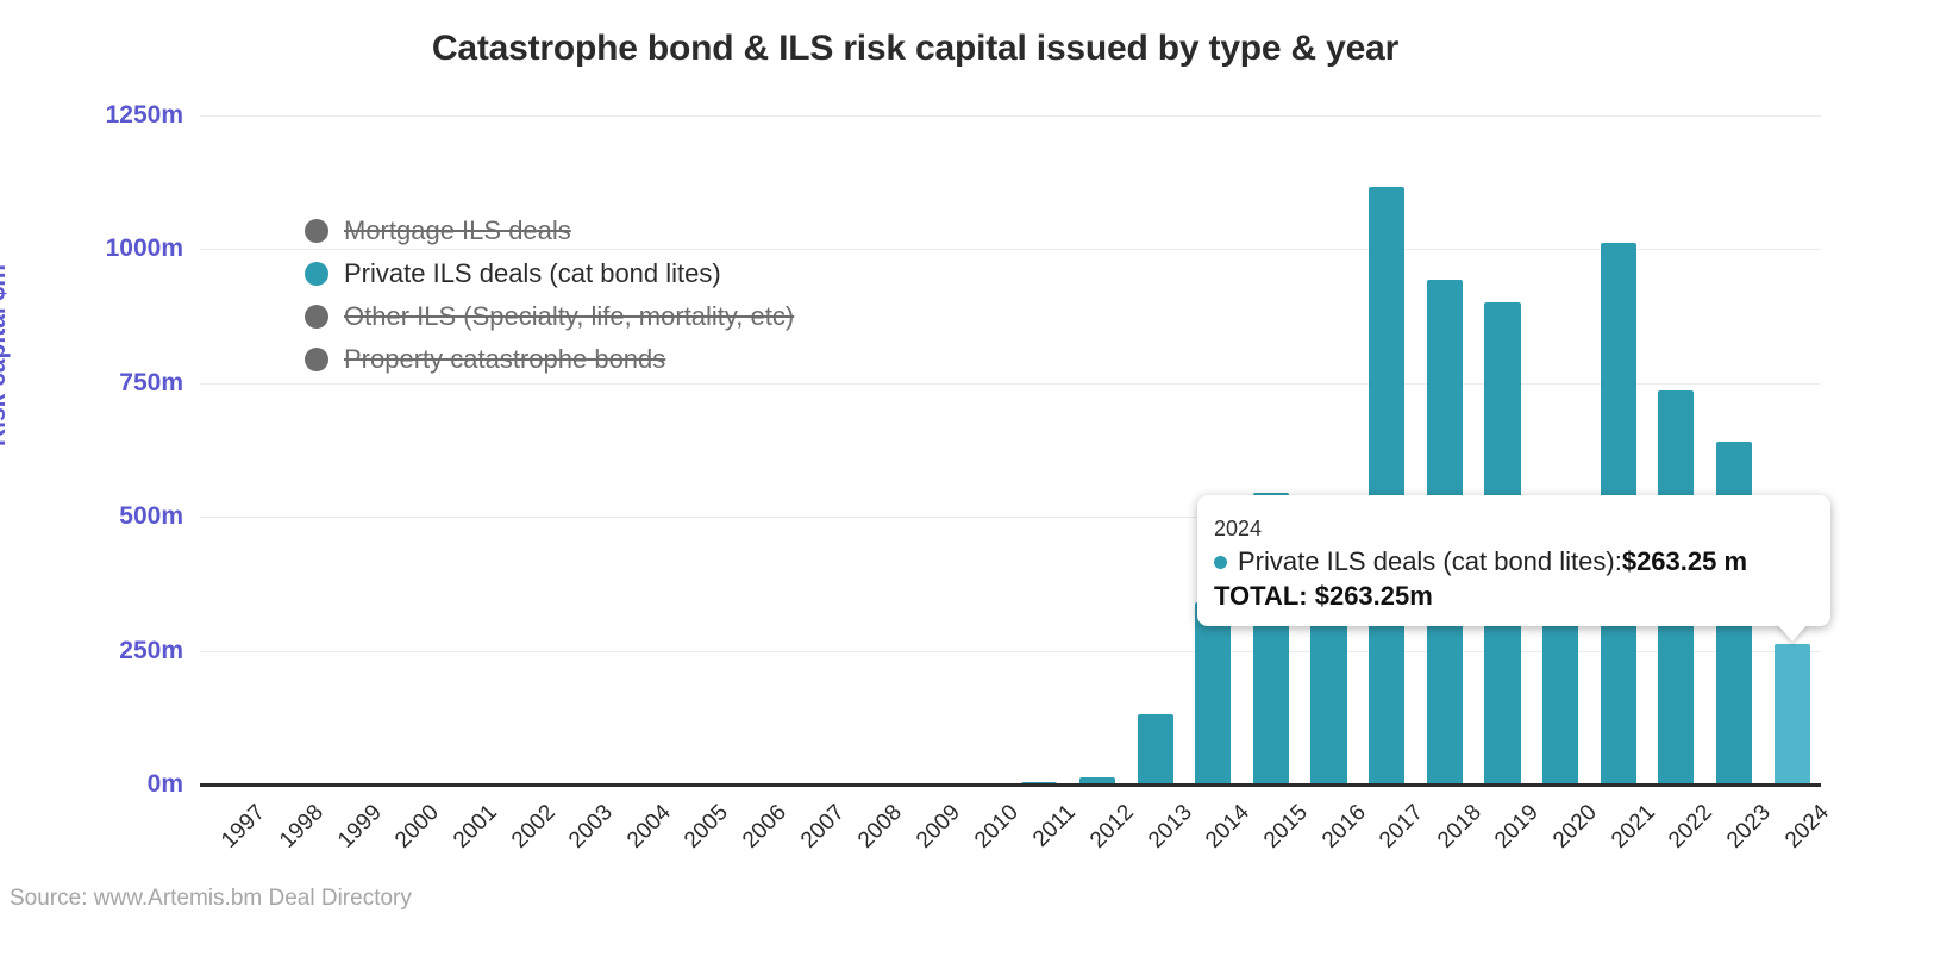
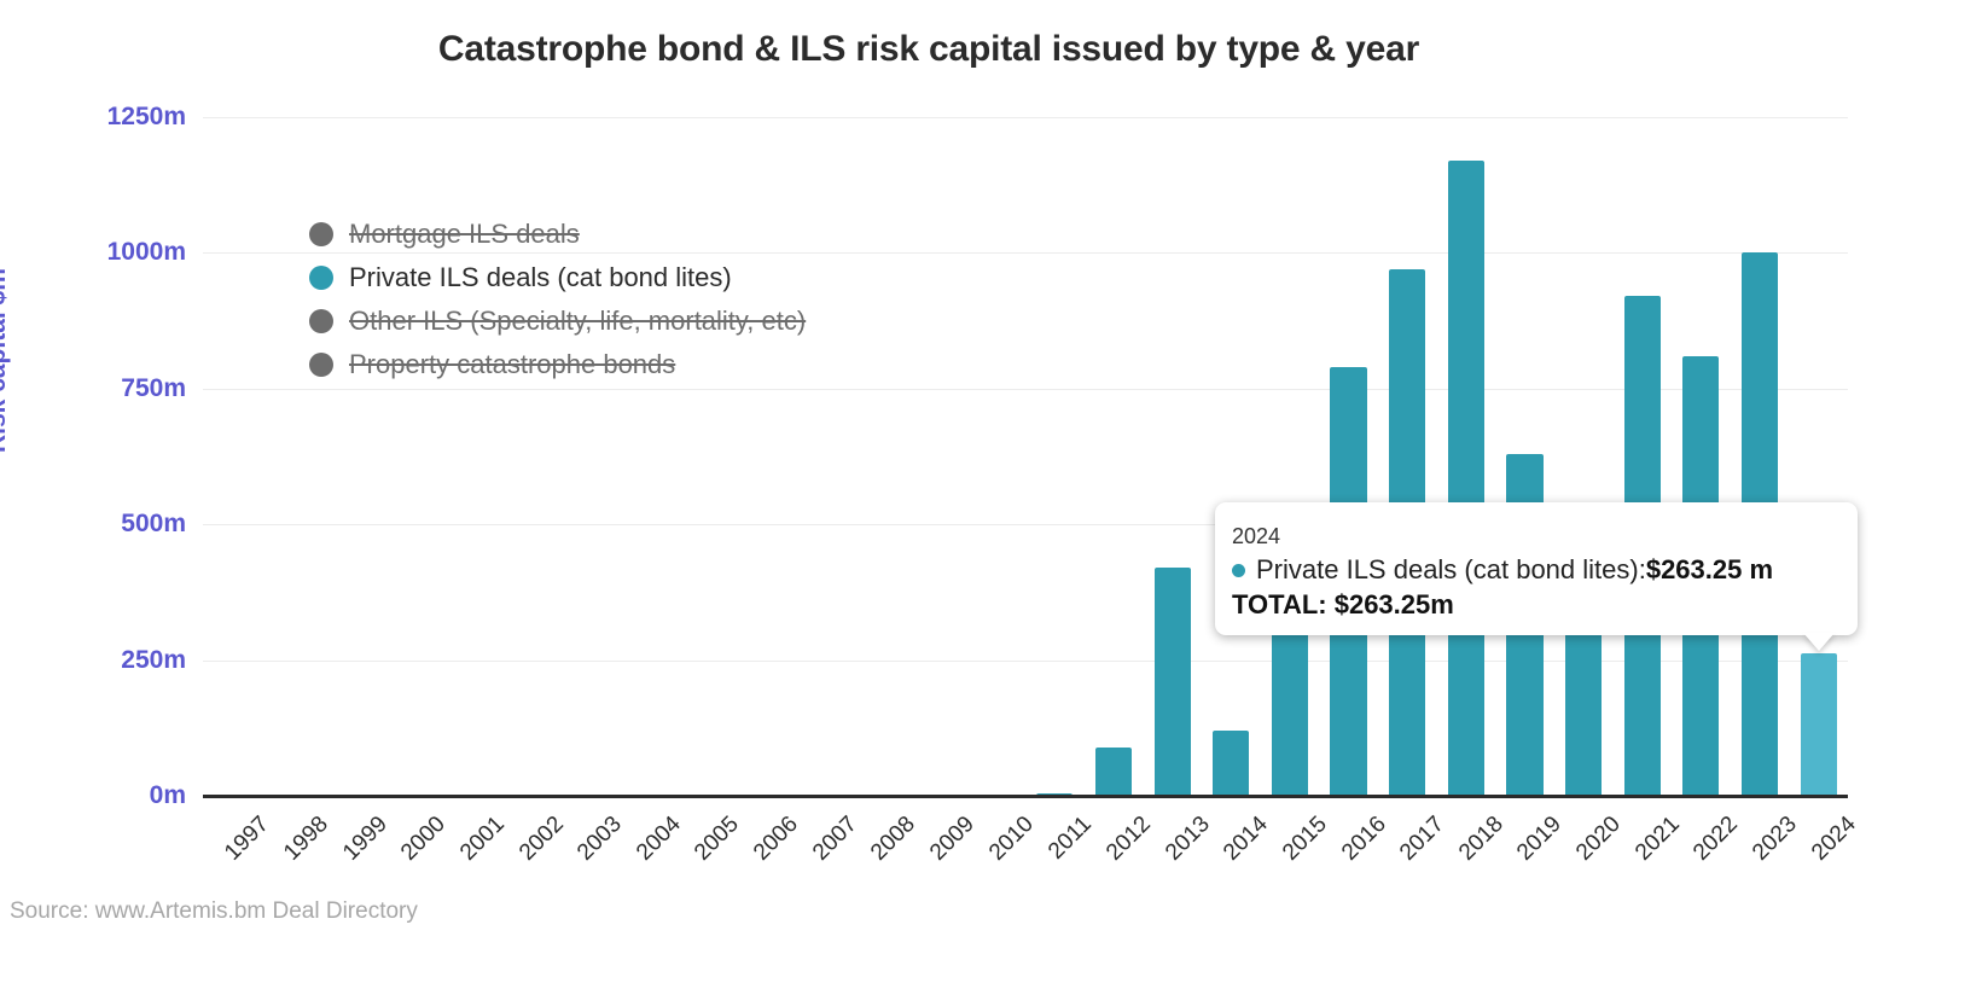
2012: 10m -> 90m
2013: 130m -> 420m
2014: 340m -> 120m
2015: 540m -> 410m
2016: 350m -> 790m
2017: 1120m -> 970m
2018: 940m -> 1170m
2019: 900m -> 630m
2020: 340m -> 450m
2021: 1010m -> 920m
2022: 740m -> 810m
2023: 640m -> 1000m
